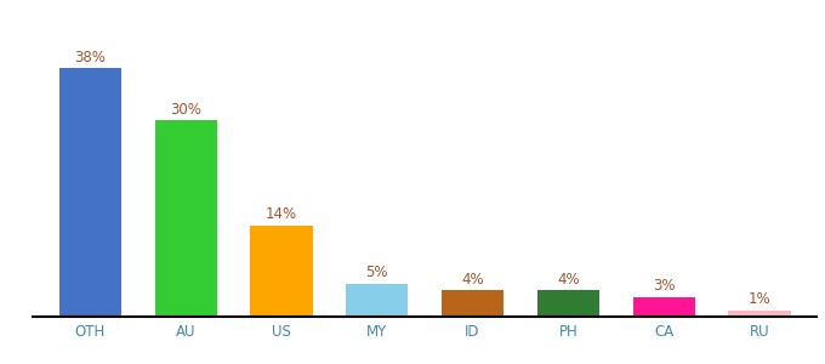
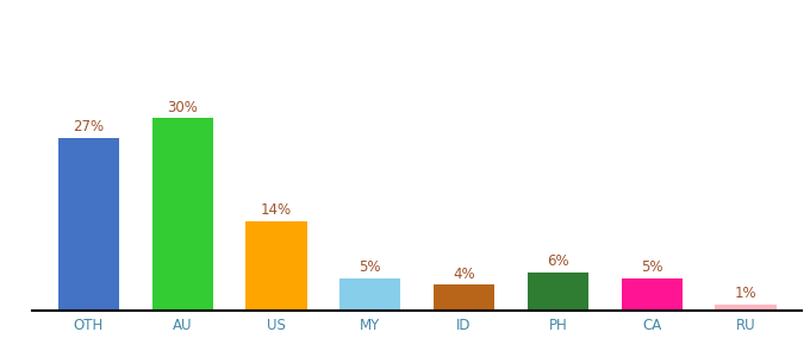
OTH: 38% -> 27%
PH: 4% -> 6%
CA: 3% -> 5%
